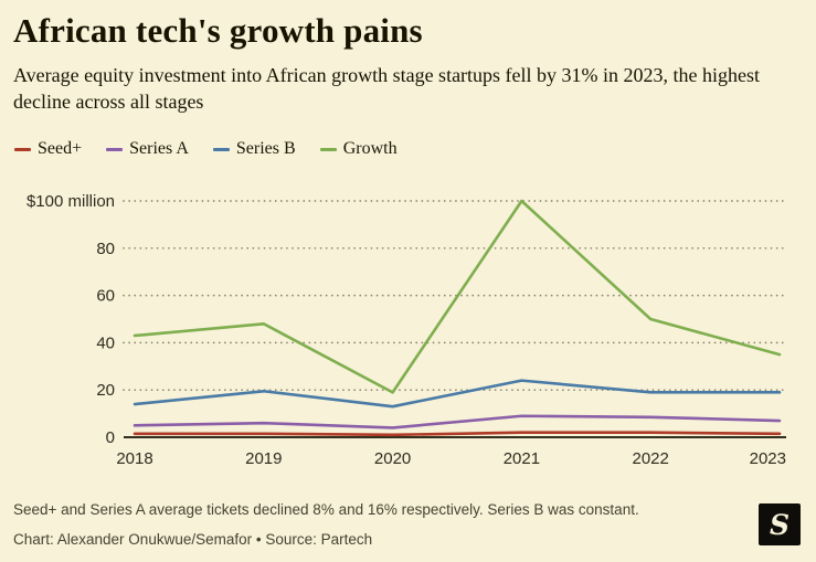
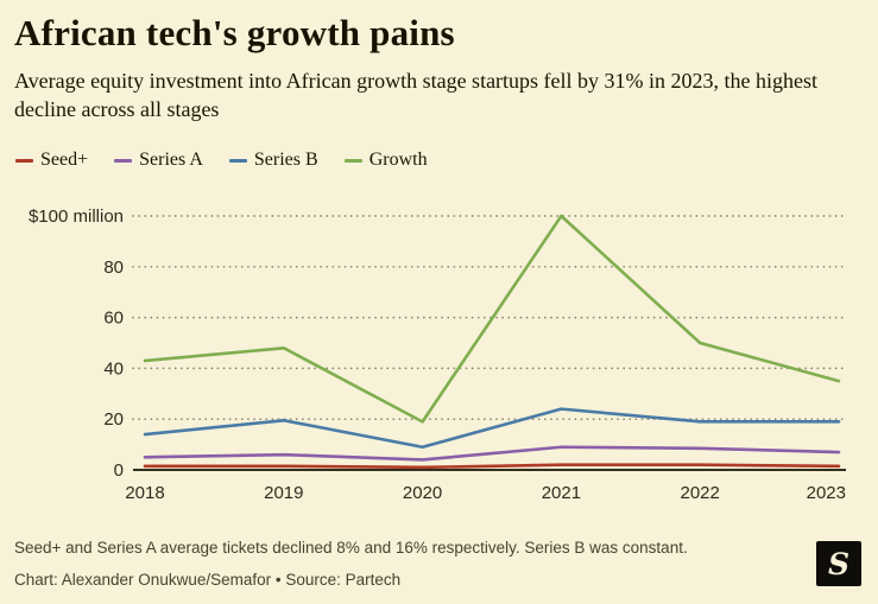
Series B/2020: 13 -> 9
